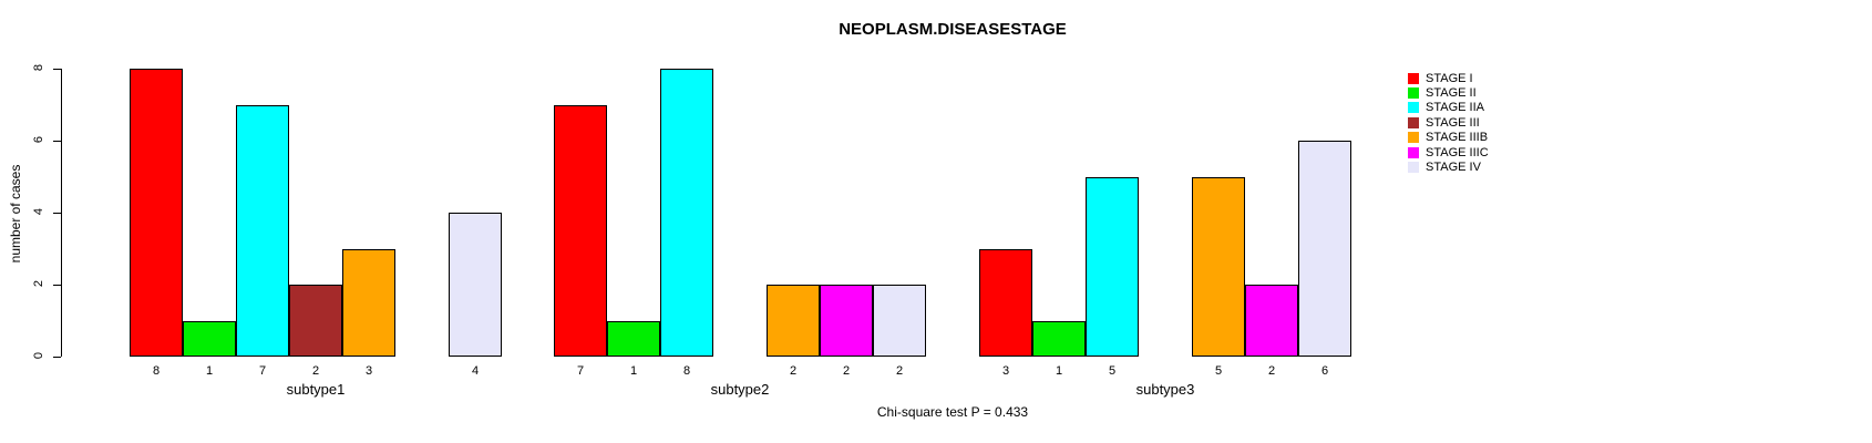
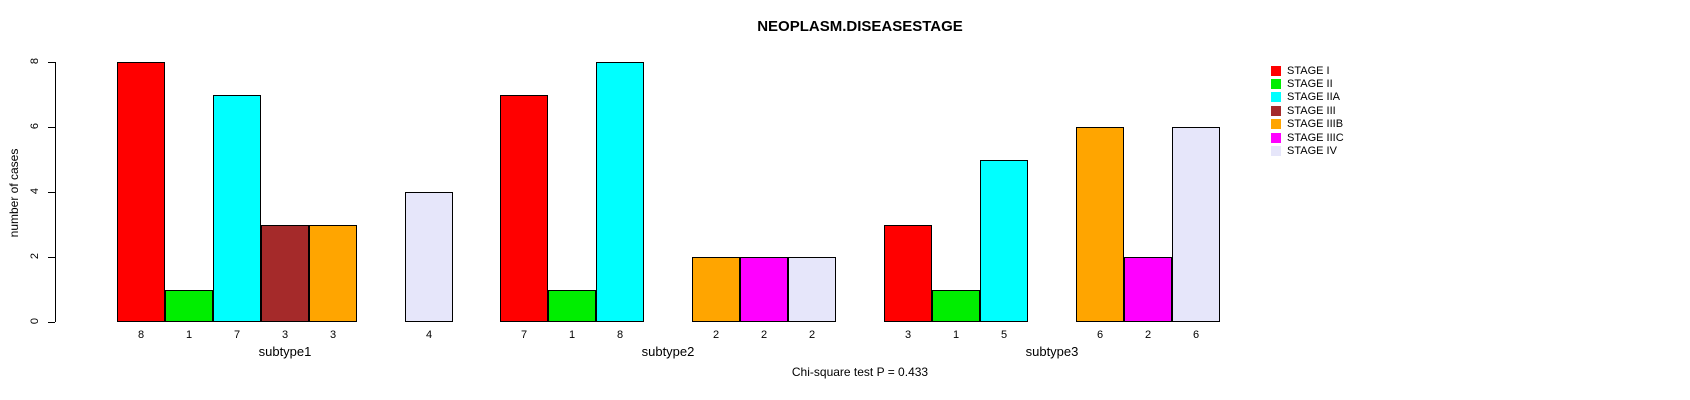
STAGE III/subtype1: 2 -> 3
STAGE IIIB/subtype3: 5 -> 6
